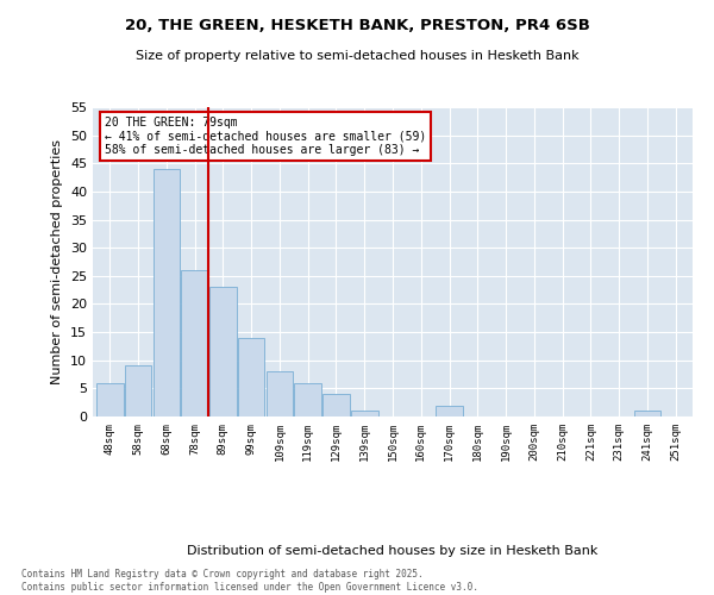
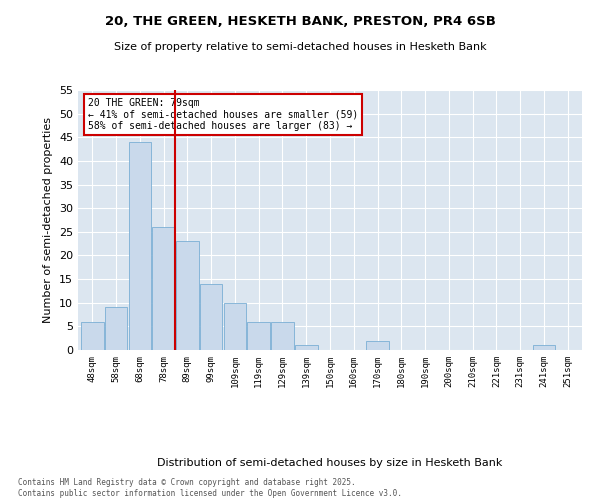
109sqm: 8 -> 10
129sqm: 4 -> 6
